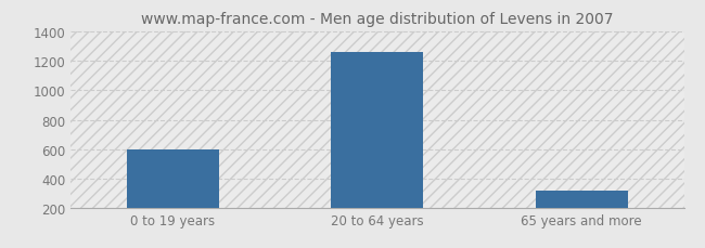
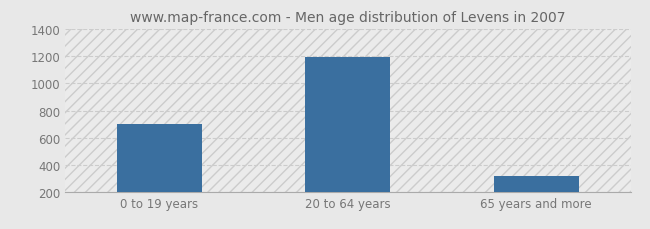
0 to 19 years: 600 -> 700
20 to 64 years: 1260 -> 1190
